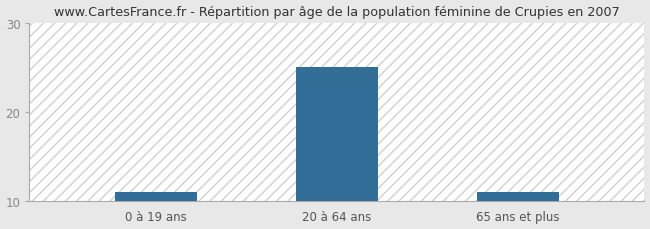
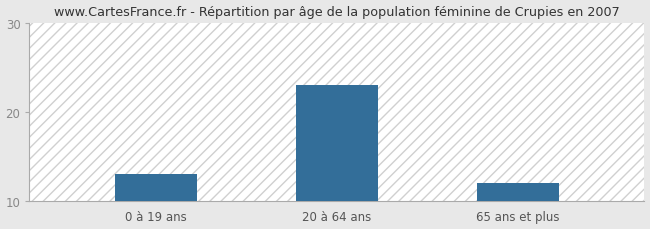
0 à 19 ans: 11 -> 13
20 à 64 ans: 25 -> 23
65 ans et plus: 11 -> 12
